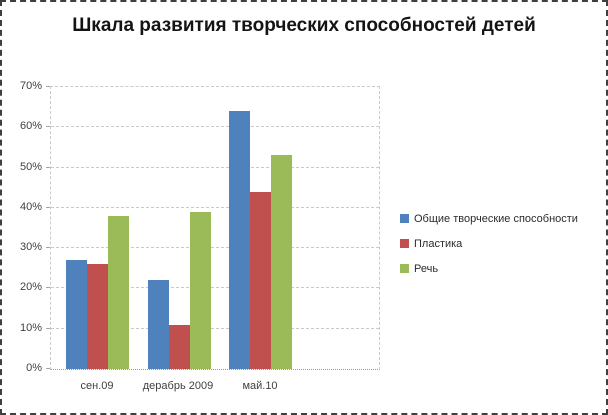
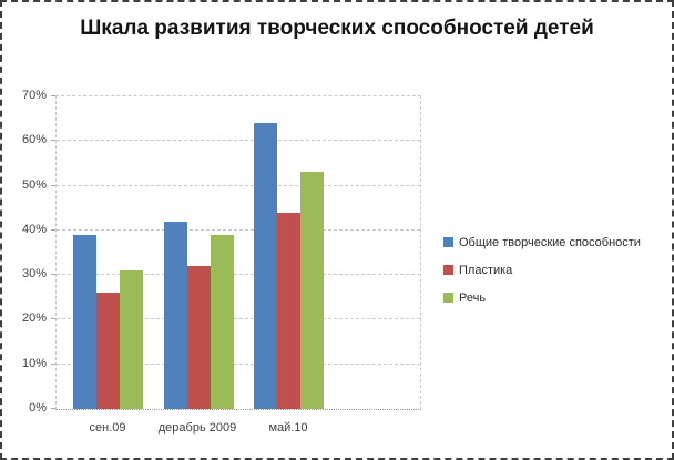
Общие творческие способности/сен.09: 27% -> 39%
Речь/сен.09: 38% -> 31%
Общие творческие способности/дерабрь 2009: 22% -> 42%
Пластика/дерабрь 2009: 11% -> 32%
